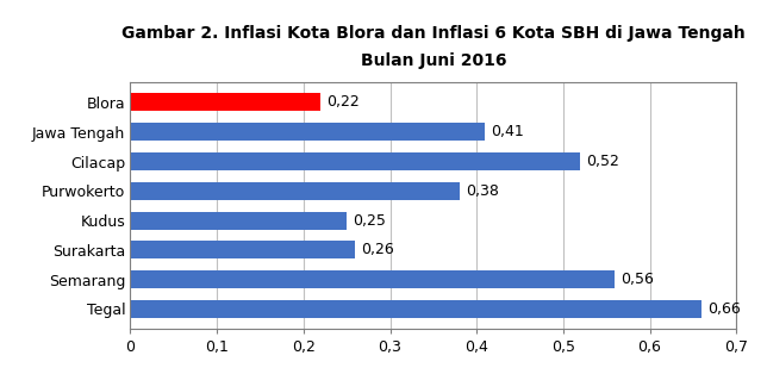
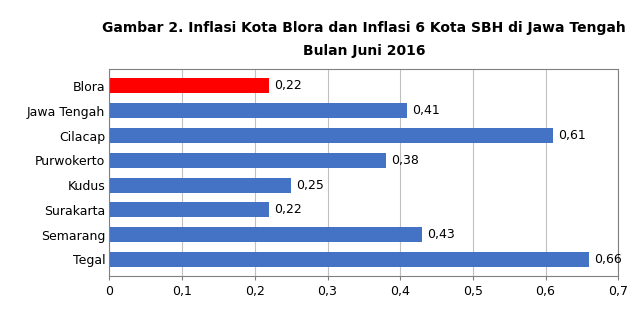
Cilacap: 0,52 -> 0,61
Surakarta: 0,26 -> 0,22
Semarang: 0,56 -> 0,43
